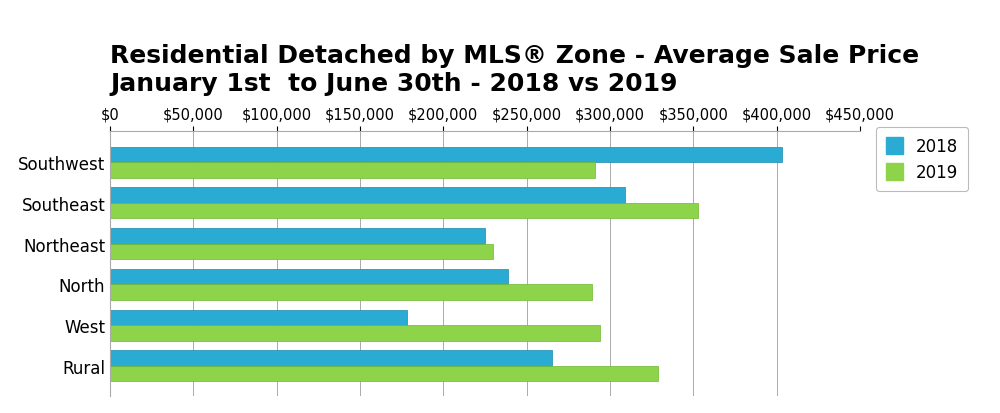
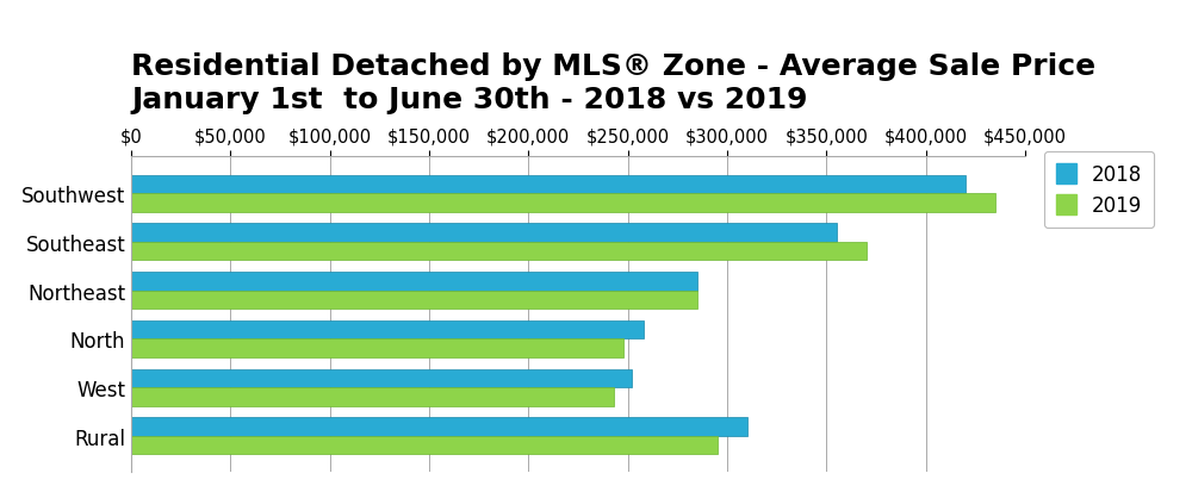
2018/Southwest: $403,000 -> $420,000
2019/Southwest: $291,000 -> $435,000
2018/Southeast: $309,000 -> $355,000
2019/Southeast: $353,000 -> $370,000
2018/Northeast: $225,000 -> $285,000
2019/Northeast: $230,000 -> $285,000
2018/North: $239,000 -> $258,000
2019/North: $289,000 -> $248,000
2018/West: $178,000 -> $252,000
2019/West: $294,000 -> $243,000
2018/Rural: $265,000 -> $310,000
2019/Rural: $329,000 -> $295,000
